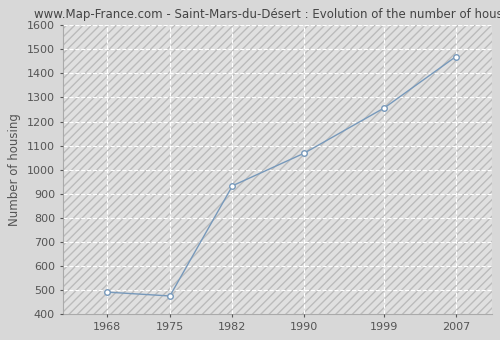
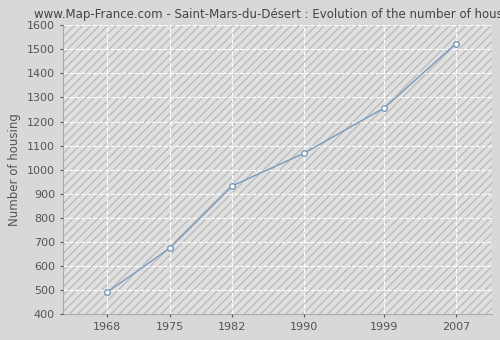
1975: 475 -> 674
2007: 1470 -> 1524
